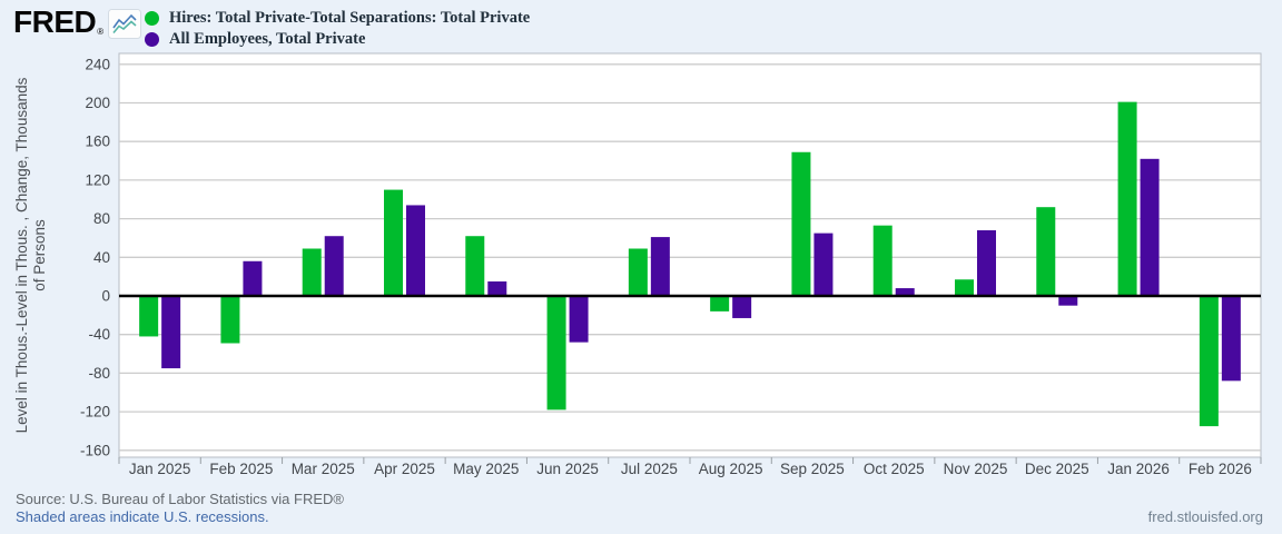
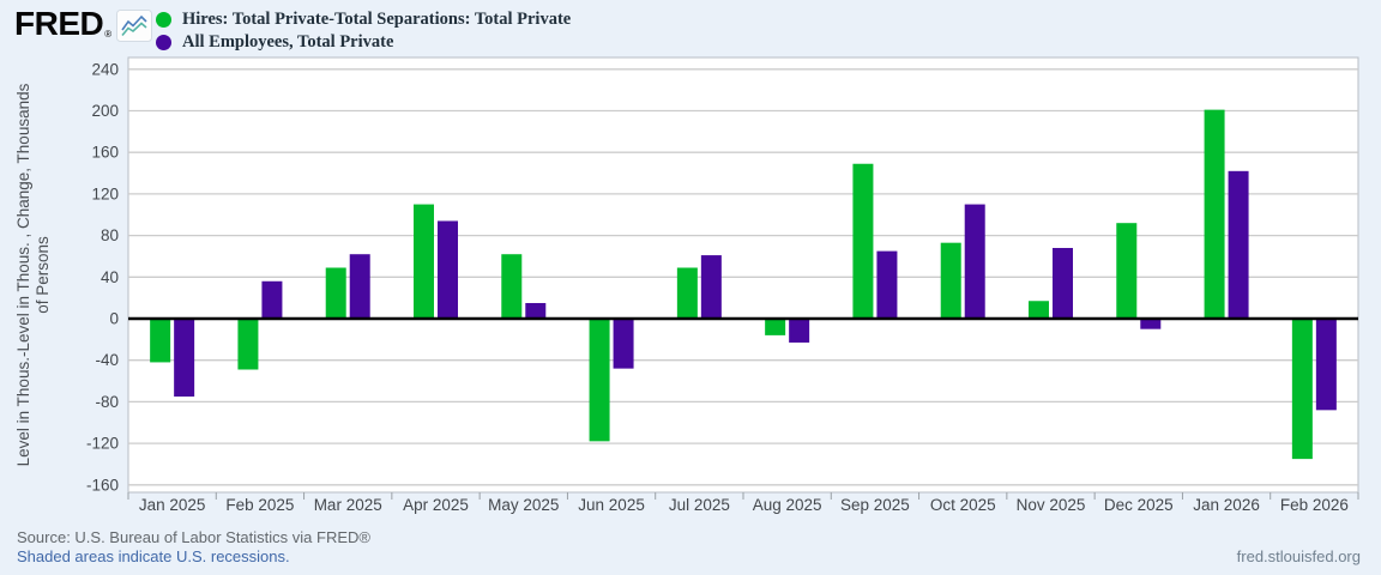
All Employees, Total Private/Oct 2025: 10 -> 110
